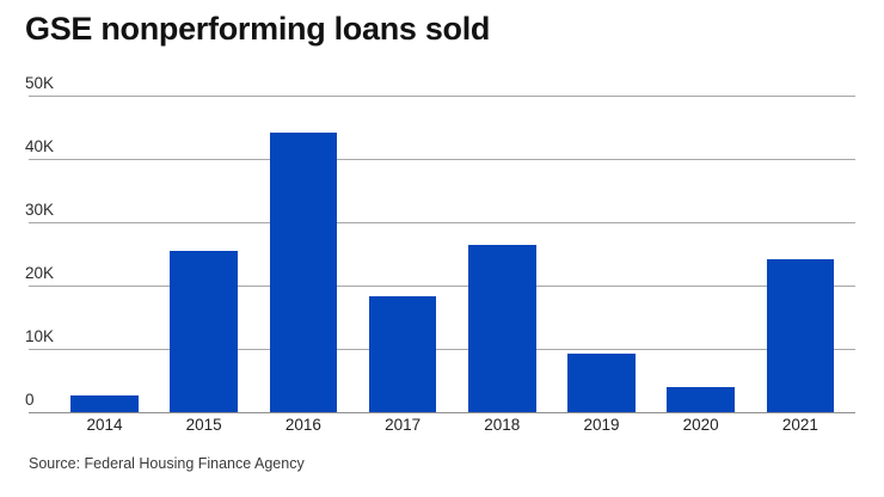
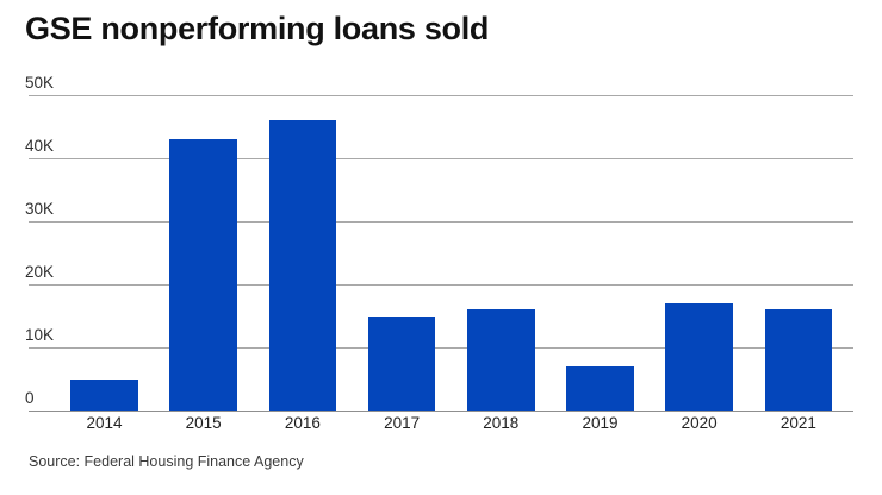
2014: 3K -> 5K
2015: 26K -> 43K
2016: 44K -> 46K
2017: 18K -> 15K
2018: 26K -> 16K
2019: 9K -> 7K
2020: 4K -> 17K
2021: 24K -> 16K
